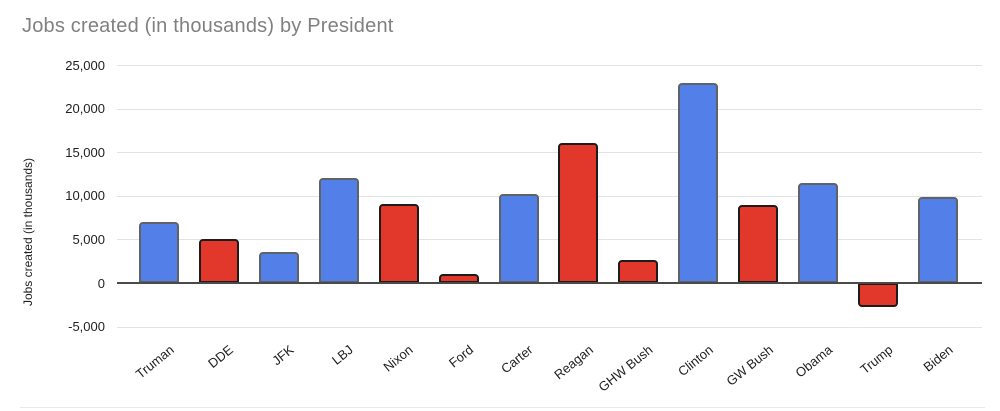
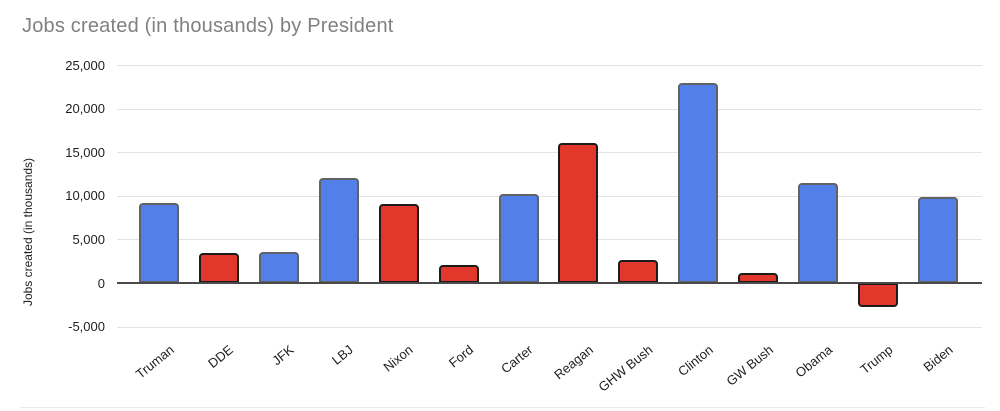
Truman: 7000 -> 9000
DDE: 5000 -> 4000
Ford: 1000 -> 2000
GW Bush: 9000 -> 1000
